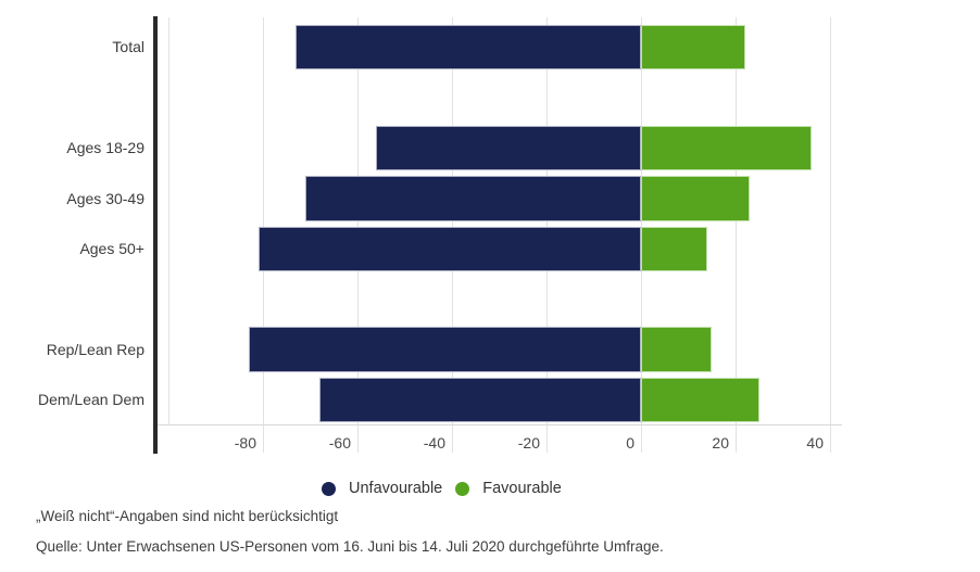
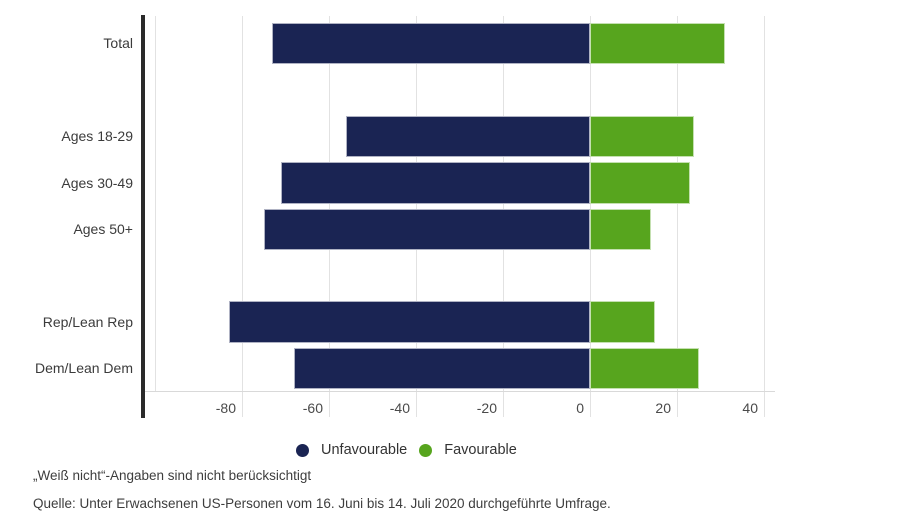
Favourable/Total: 22 -> 31
Favourable/Ages 18-29: 36 -> 24
Unfavourable/Ages 50+: -81 -> -75
